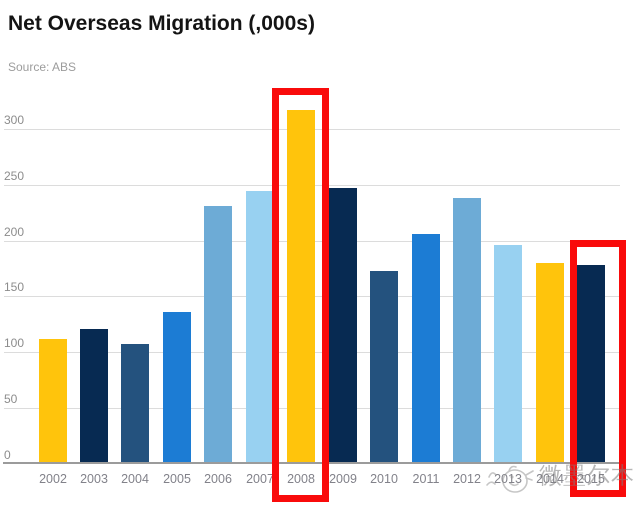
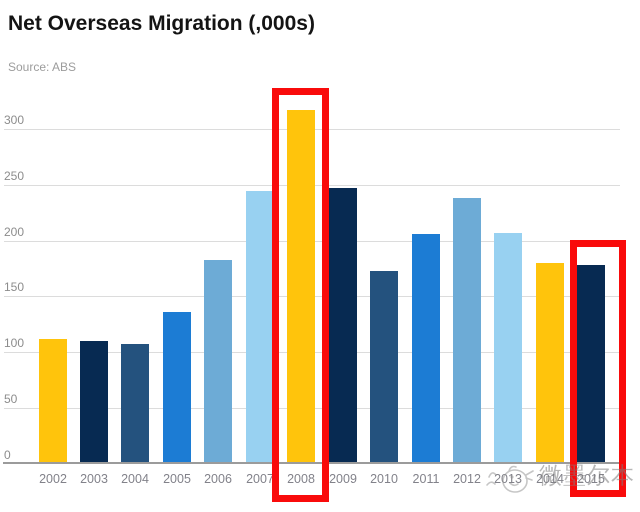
2003: 121 -> 110
2006: 231 -> 183
2013: 196 -> 207
